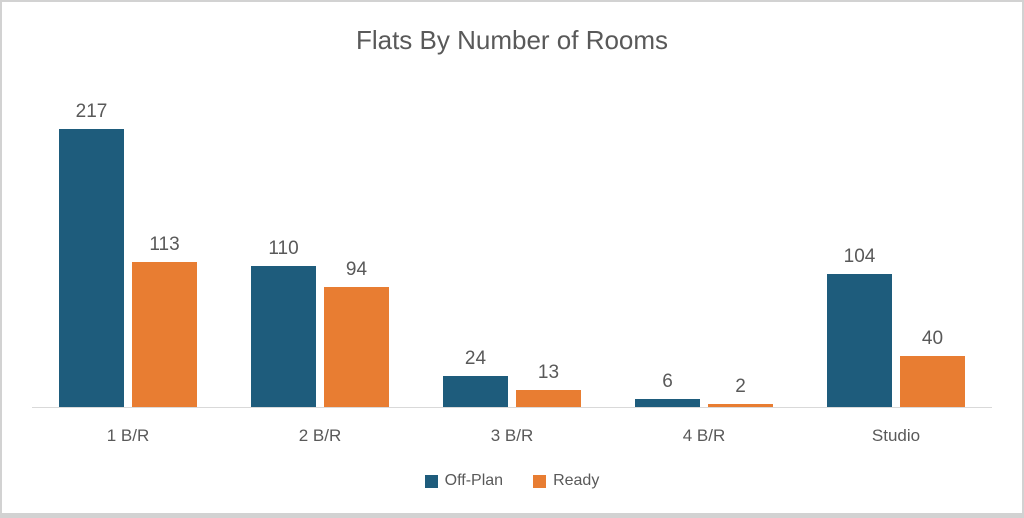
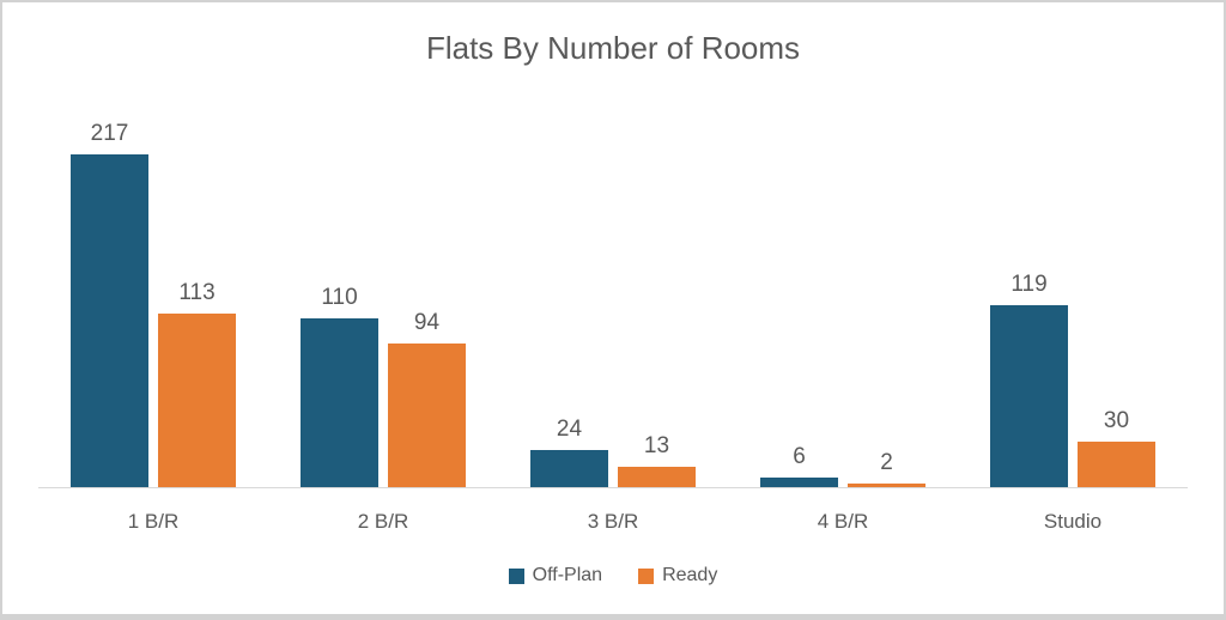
Off-Plan/Studio: 104 -> 119
Ready/Studio: 40 -> 30
